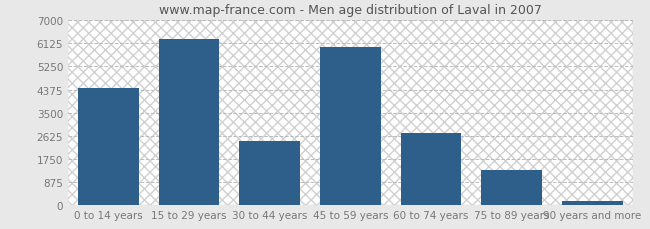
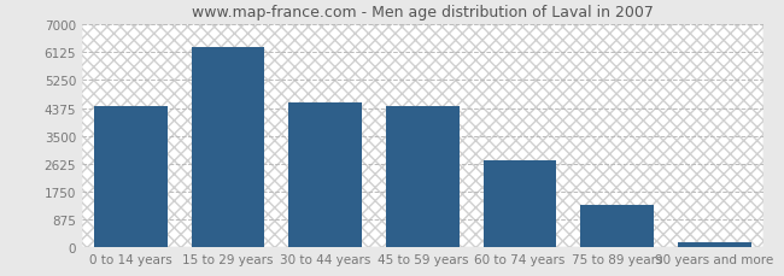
30 to 44 years: 2450 -> 4530
45 to 59 years: 6000 -> 4430
